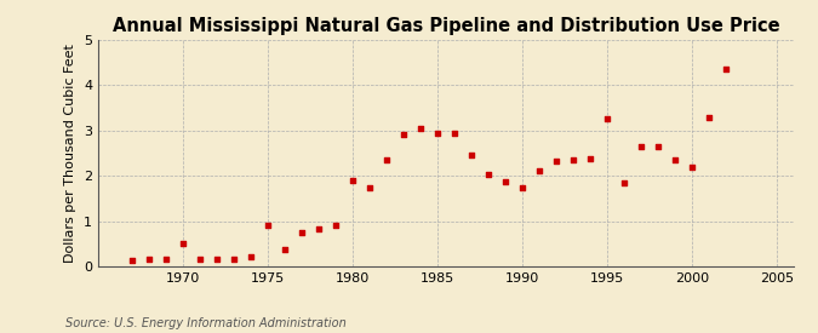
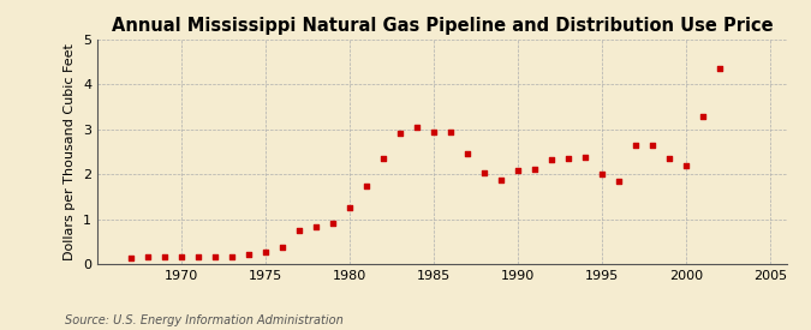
1970: 0.50 -> 0.16
1975: 0.90 -> 0.27
1980: 1.90 -> 1.27
1990: 1.75 -> 2.09
1995: 3.25 -> 2.00
